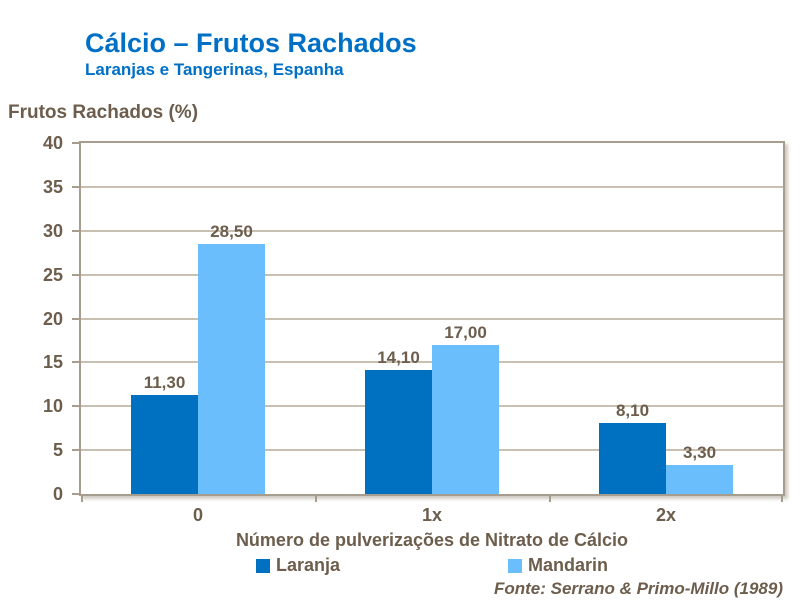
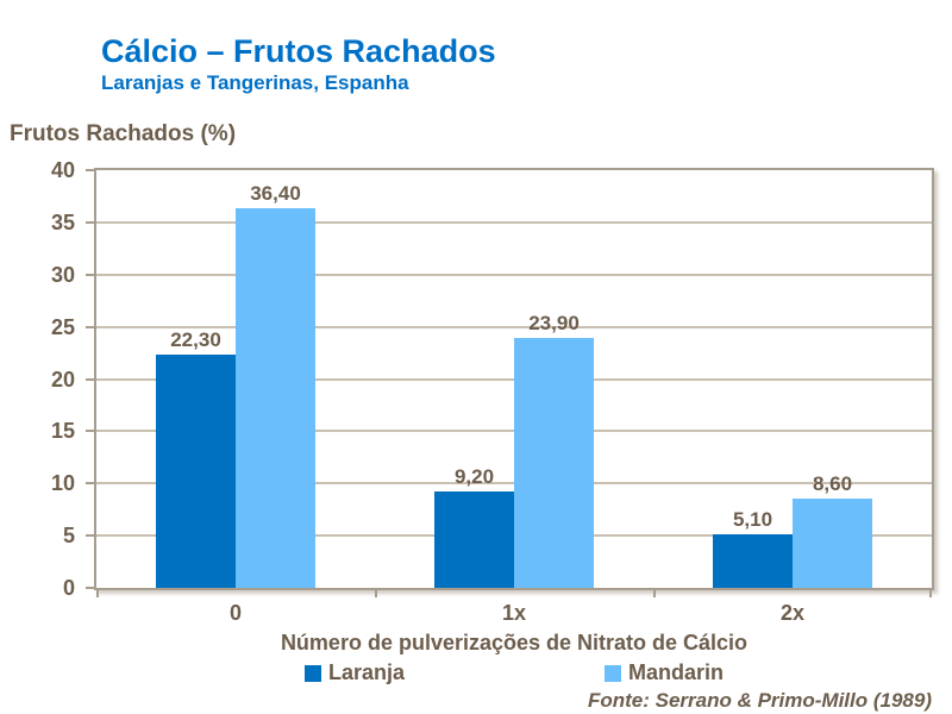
Laranja/0: 11,30 -> 22,30
Mandarin/0: 28,50 -> 36,40
Laranja/1x: 14,10 -> 9,20
Mandarin/1x: 17,00 -> 23,90
Laranja/2x: 8,10 -> 5,10
Mandarin/2x: 3,30 -> 8,60
